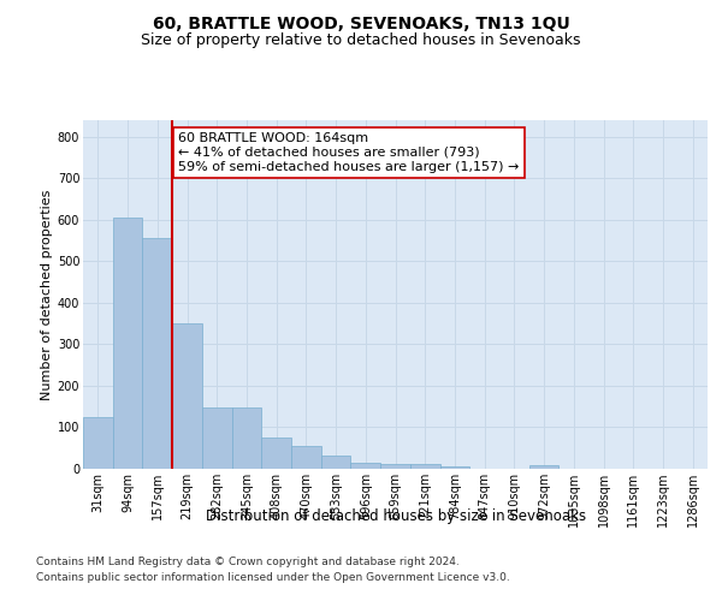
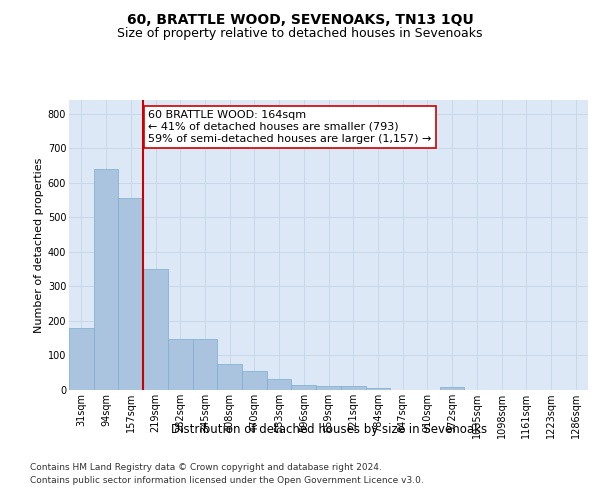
31sqm: 125 -> 180
94sqm: 605 -> 640
